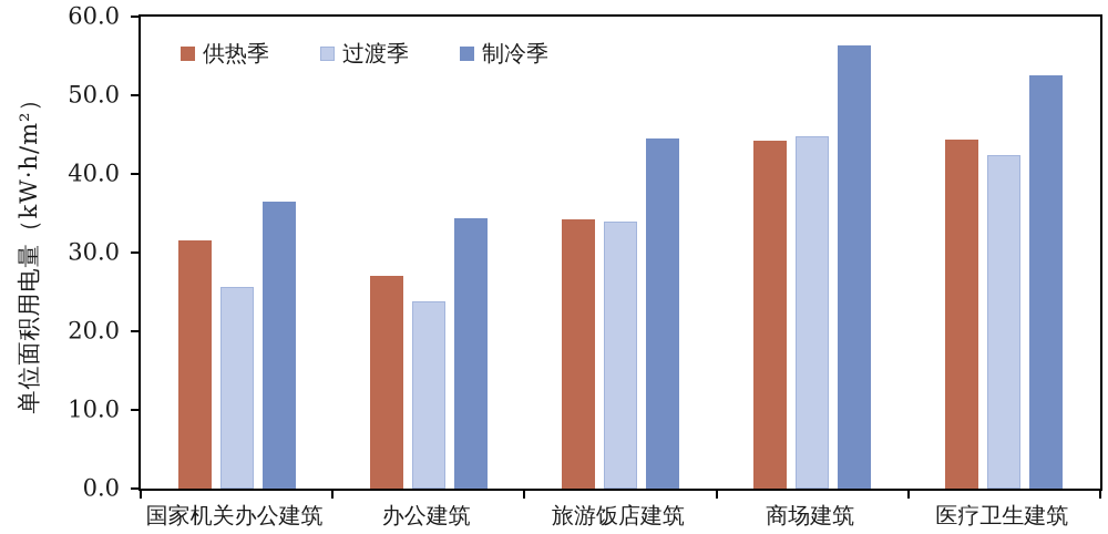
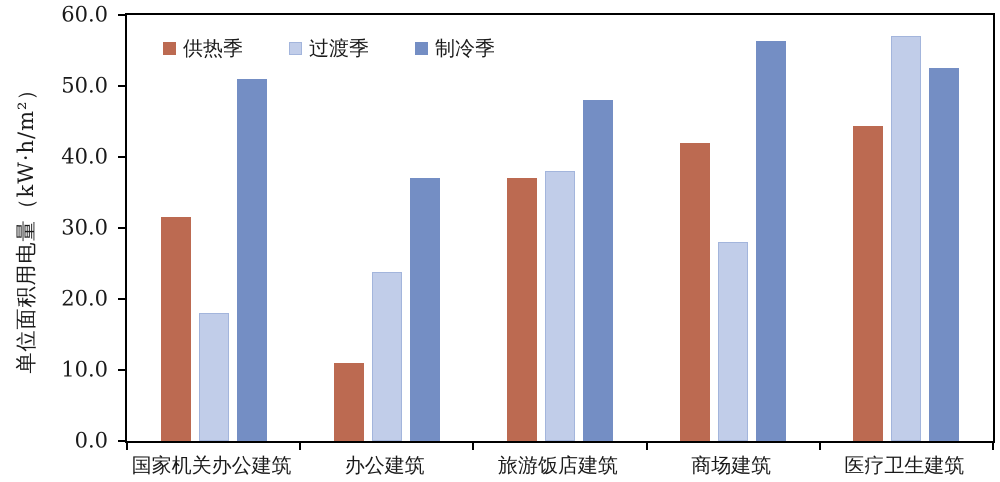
过渡季/国家机关办公建筑: 26 -> 18
制冷季/国家机关办公建筑: 36 -> 51
供热季/办公建筑: 27 -> 11
制冷季/办公建筑: 34 -> 37
供热季/旅游饭店建筑: 34 -> 37
过渡季/旅游饭店建筑: 34 -> 38
制冷季/旅游饭店建筑: 44 -> 48
供热季/商场建筑: 44 -> 42
过渡季/商场建筑: 45 -> 28
过渡季/医疗卫生建筑: 42 -> 57
